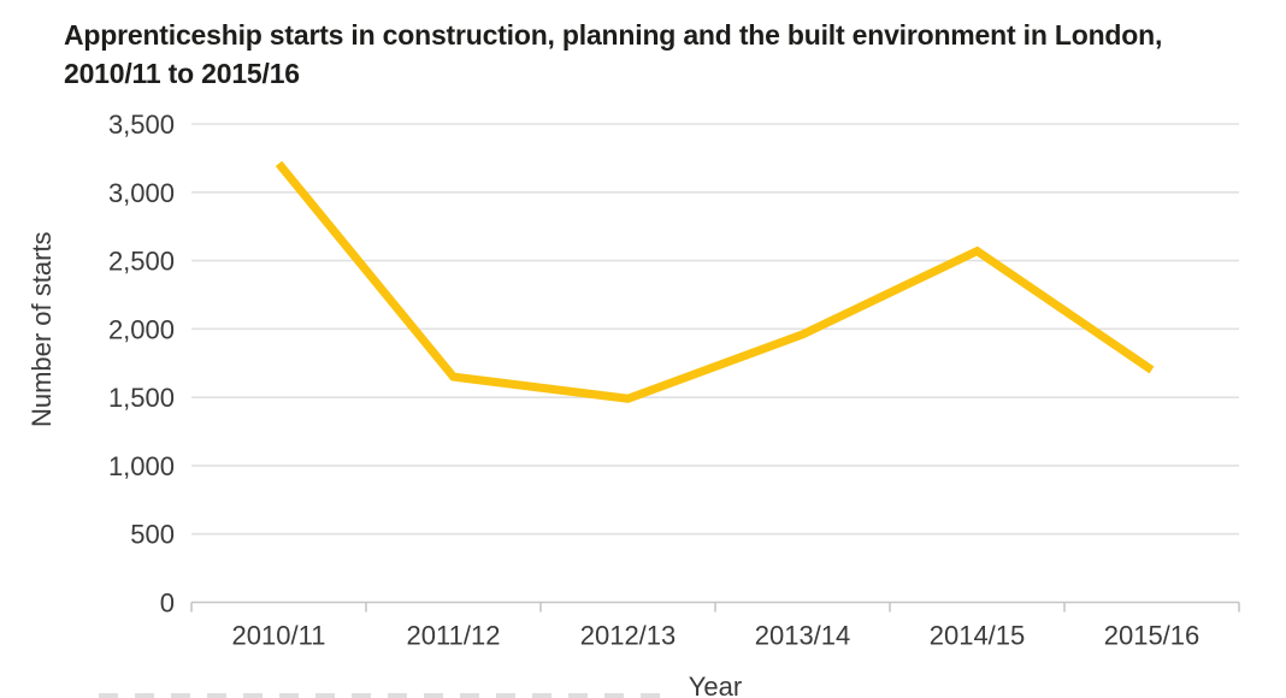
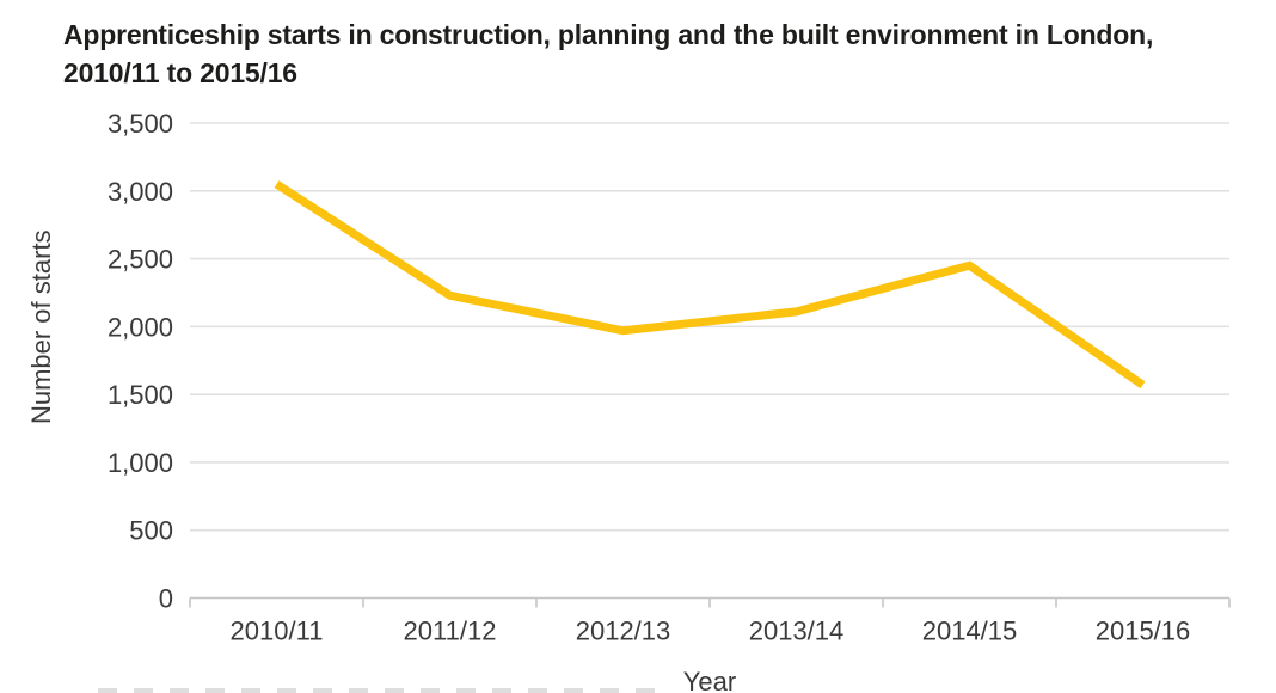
2010/11: 3210 -> 3050
2011/12: 1650 -> 2230
2012/13: 1490 -> 1970
2013/14: 1960 -> 2110
2014/15: 2570 -> 2450
2015/16: 1700 -> 1570
